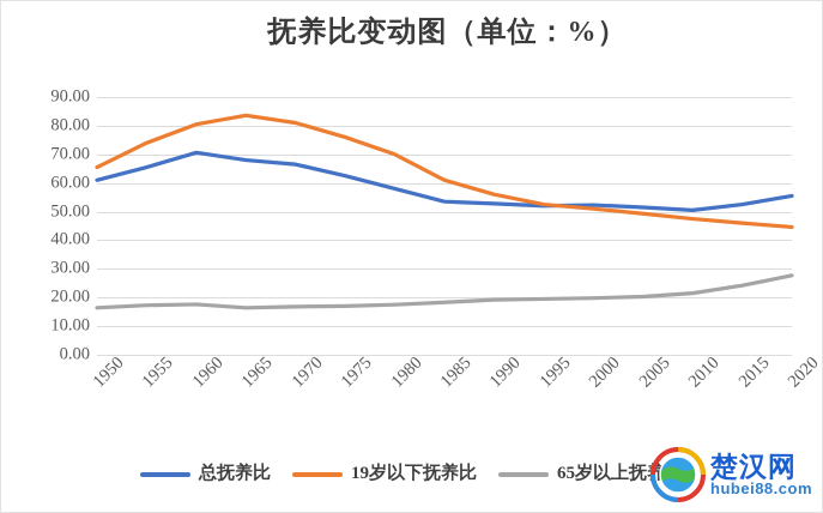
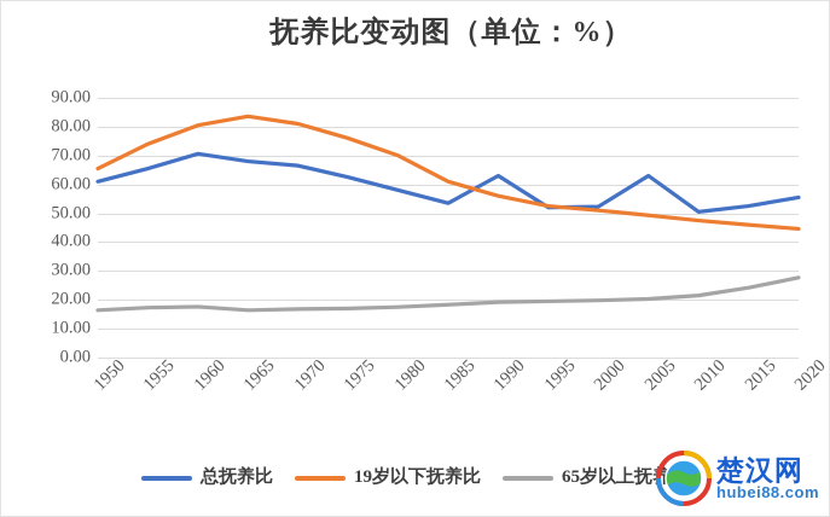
总抚养比/1990: 53 -> 63
总抚养比/2005: 52 -> 63
